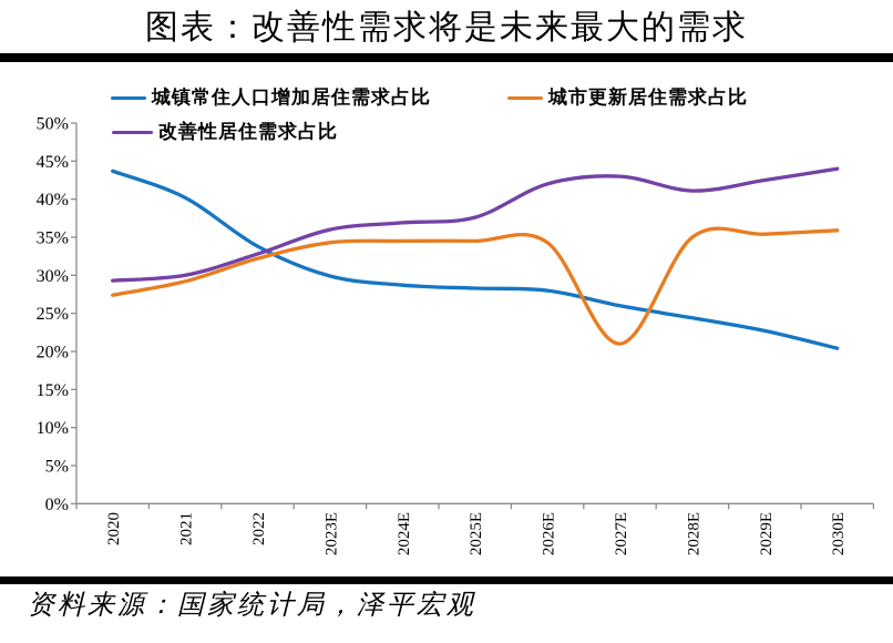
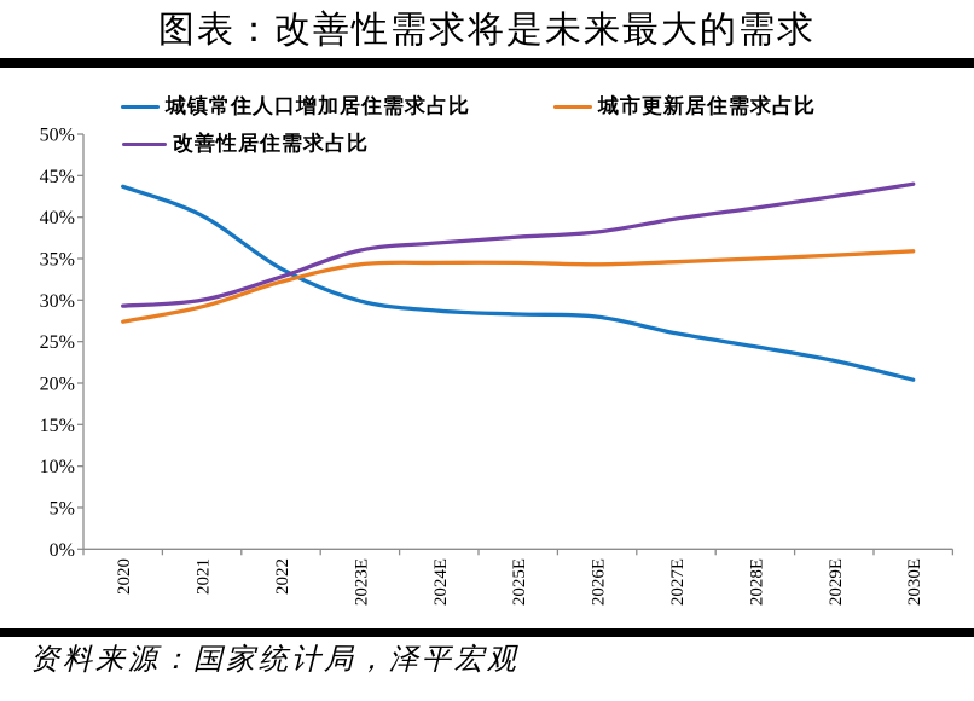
改善性居住需求占比/2026E: 42% -> 38%
城市更新居住需求占比/2027E: 21% -> 35%
改善性居住需求占比/2027E: 43% -> 40%
